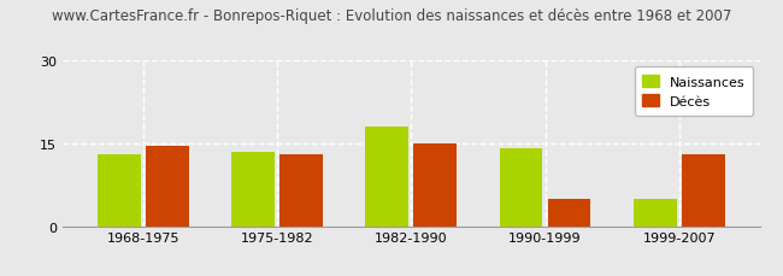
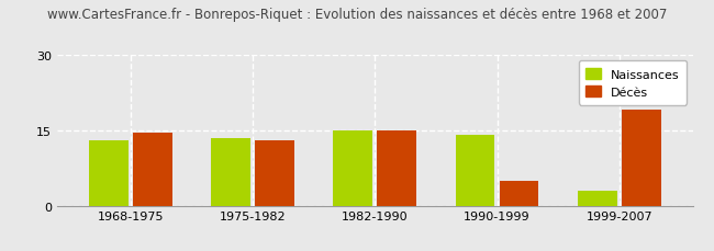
Naissances/1982-1990: 18.0 -> 15.0
Naissances/1999-2007: 5.0 -> 3.0
Décès/1999-2007: 13.0 -> 19.0
